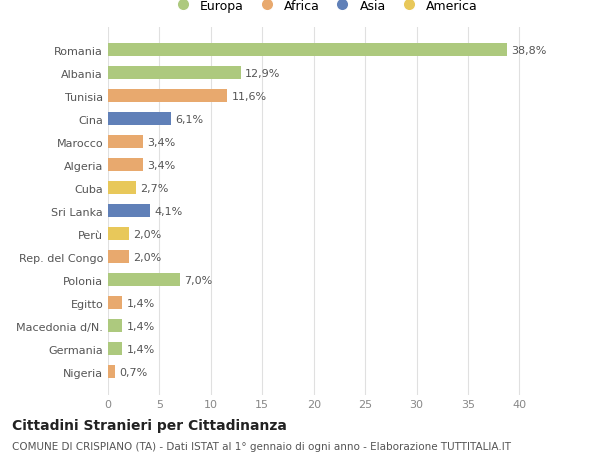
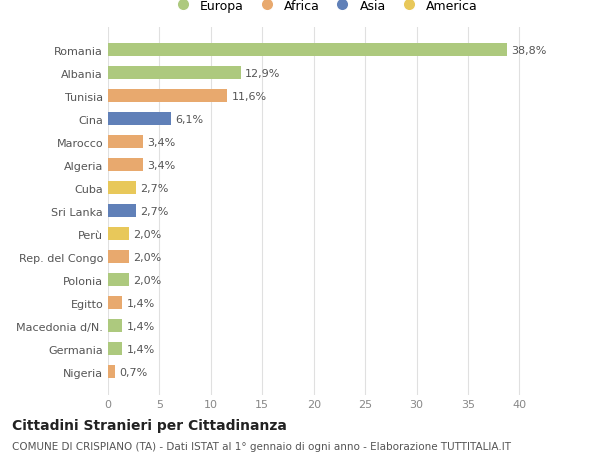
Sri Lanka: 4,1% -> 2,7%
Polonia: 7,0% -> 2,0%
